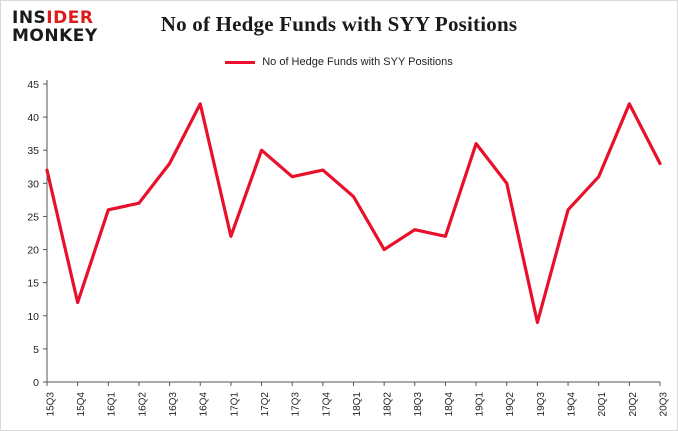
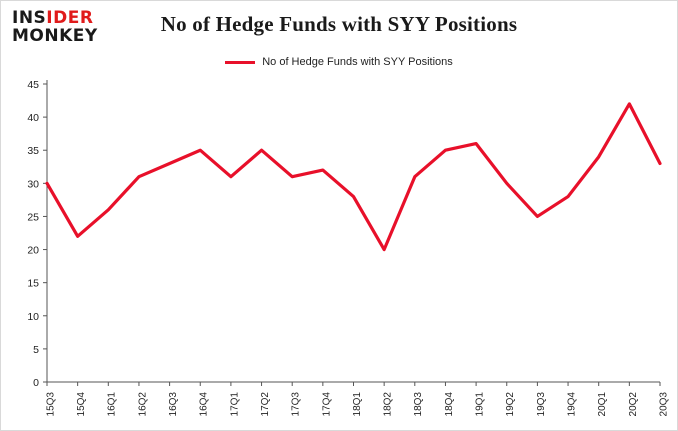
15Q3: 32 -> 30
15Q4: 12 -> 22
16Q2: 27 -> 31
16Q4: 42 -> 35
17Q1: 22 -> 31
18Q3: 23 -> 31
18Q4: 22 -> 35
19Q3: 9 -> 25
19Q4: 26 -> 28
20Q1: 31 -> 34
